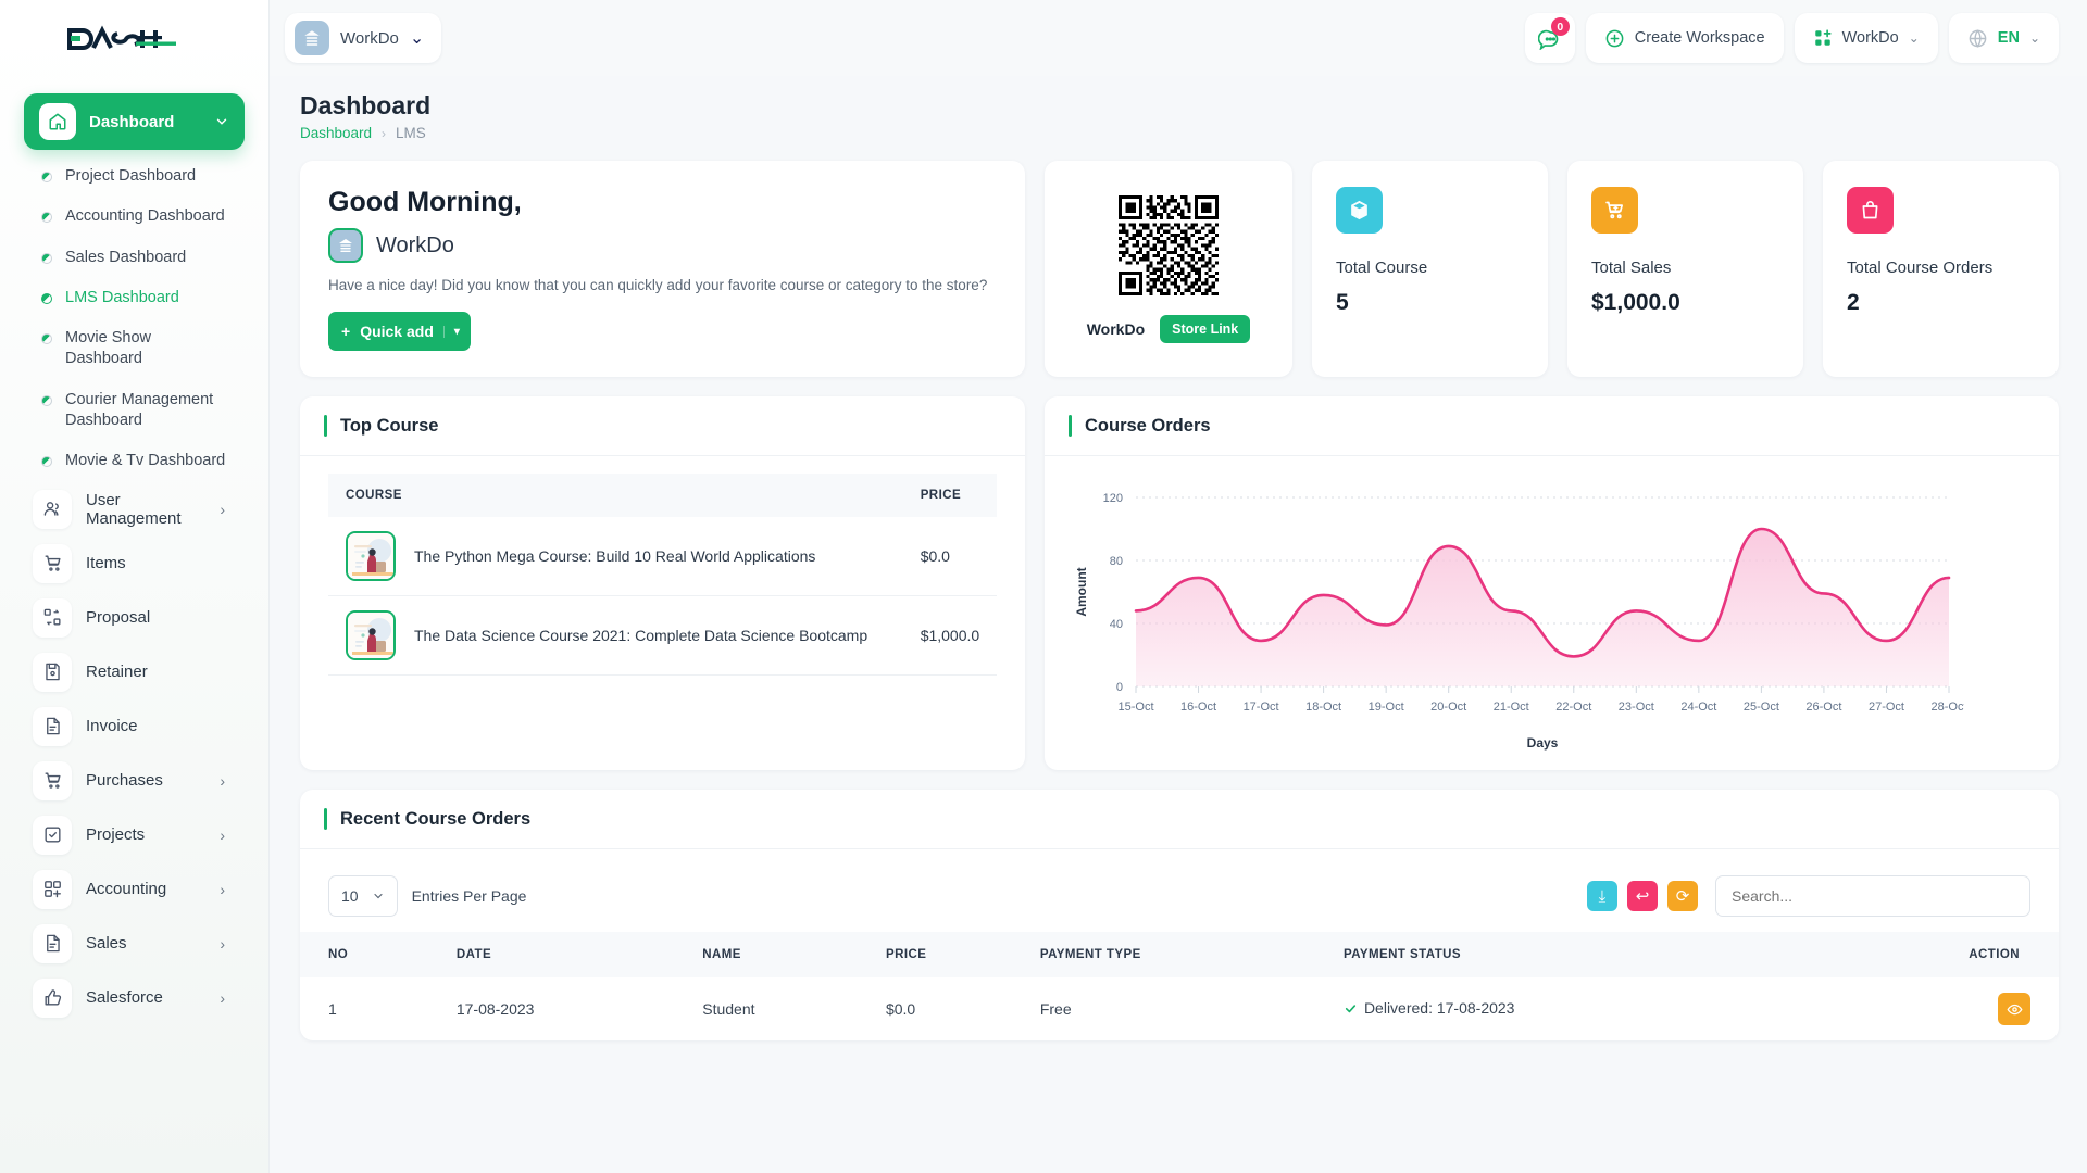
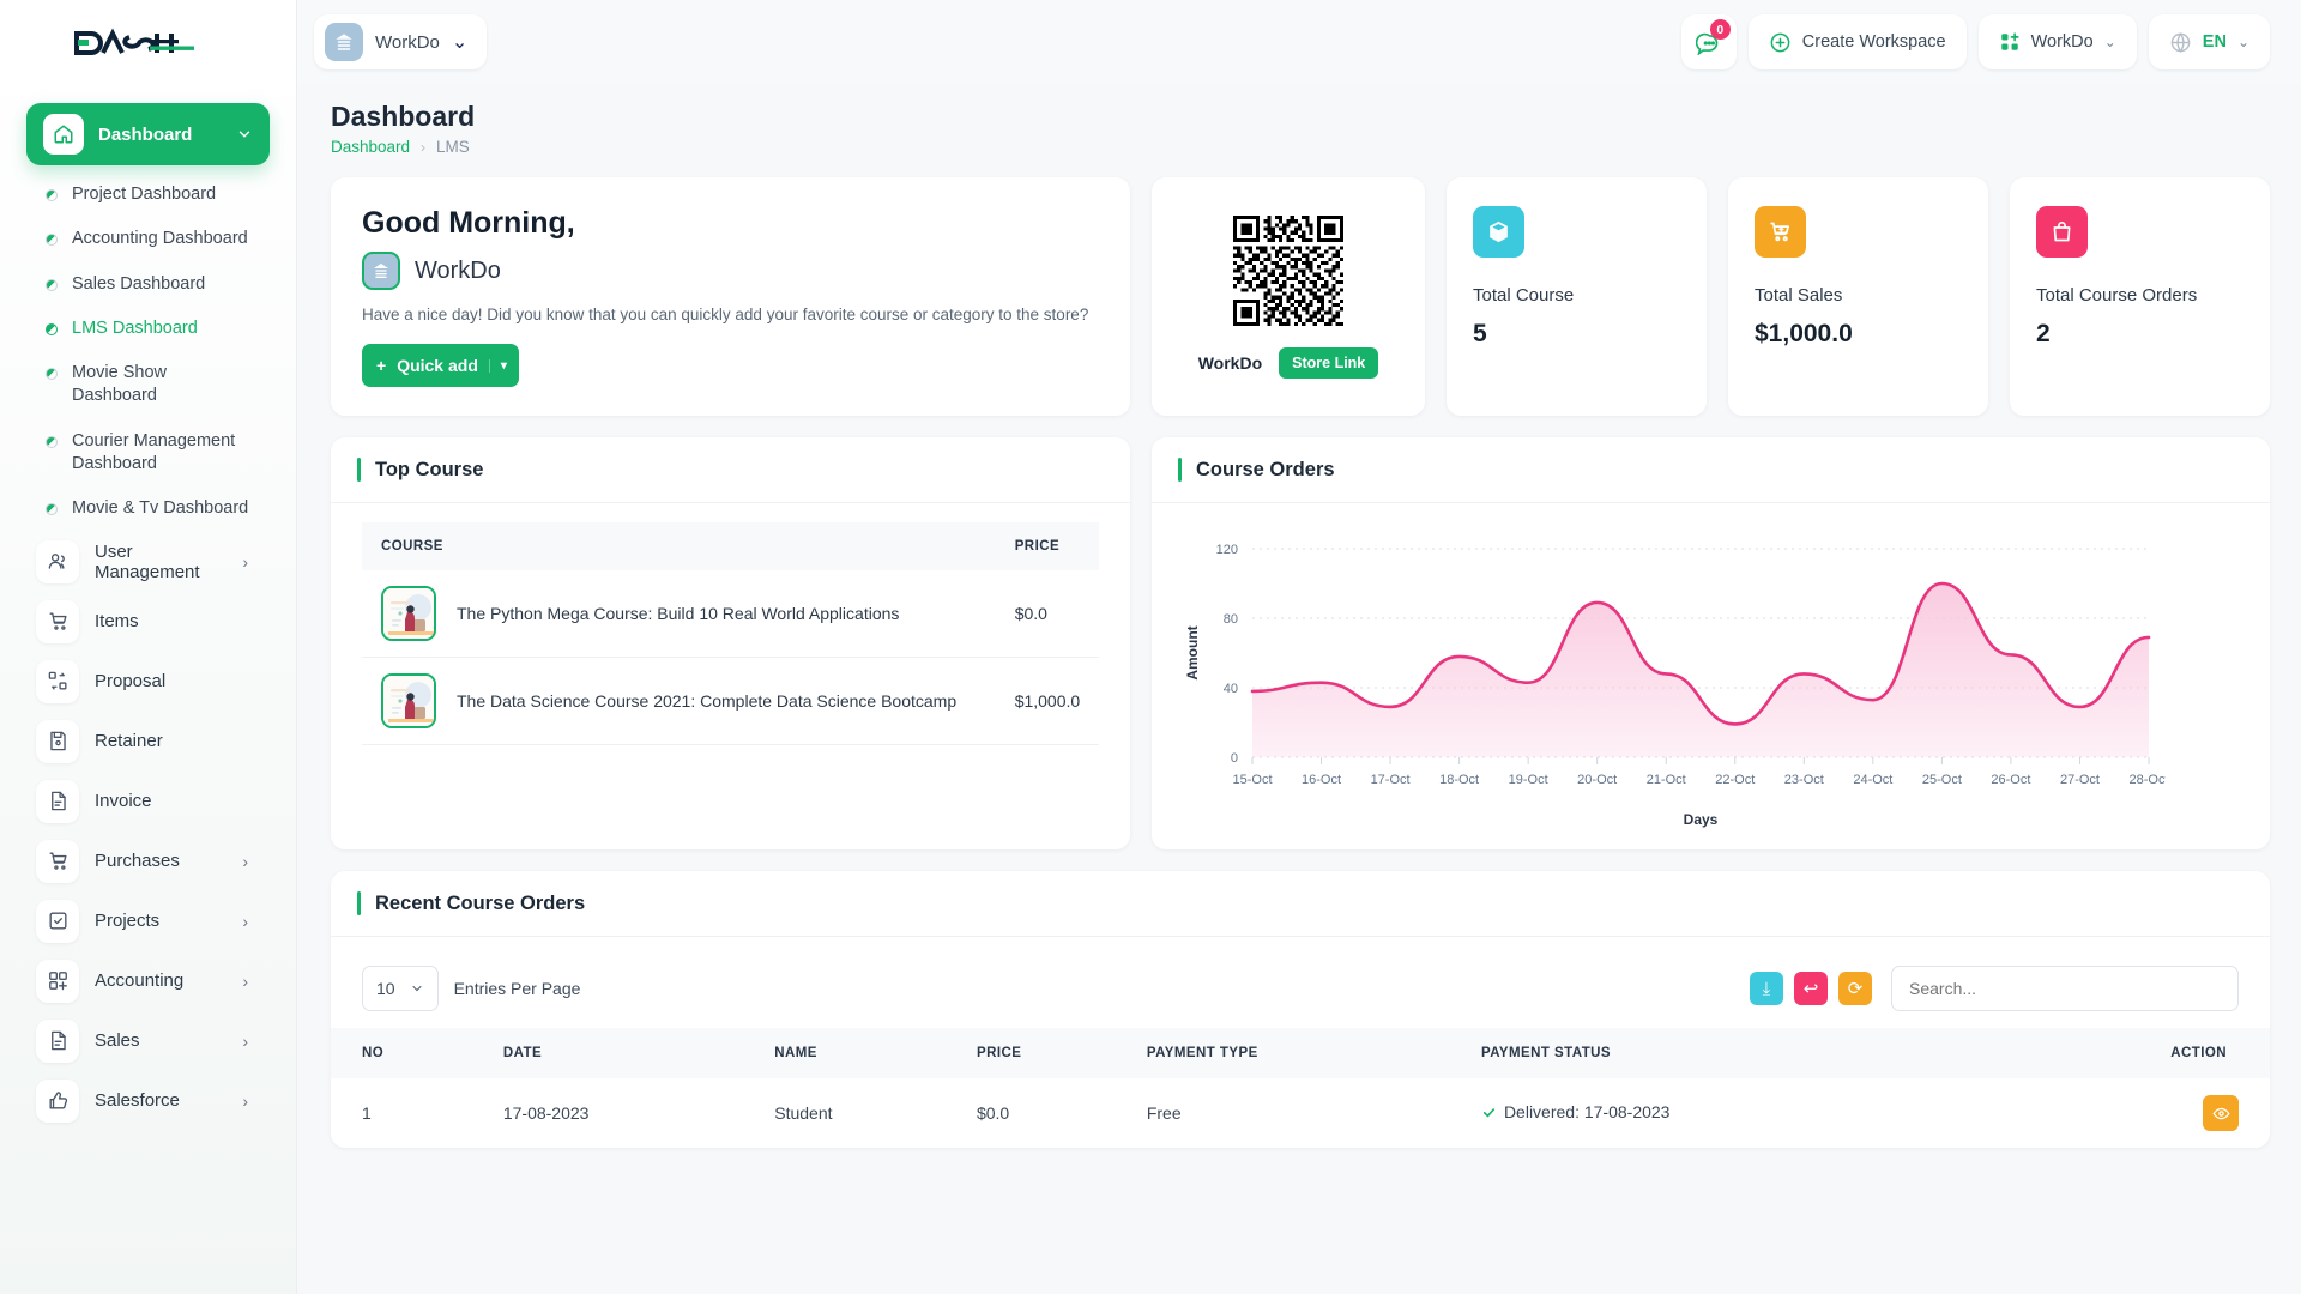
15-Oct: 48 -> 38
16-Oct: 69 -> 43
19-Oct: 39 -> 43
24-Oct: 29 -> 33
